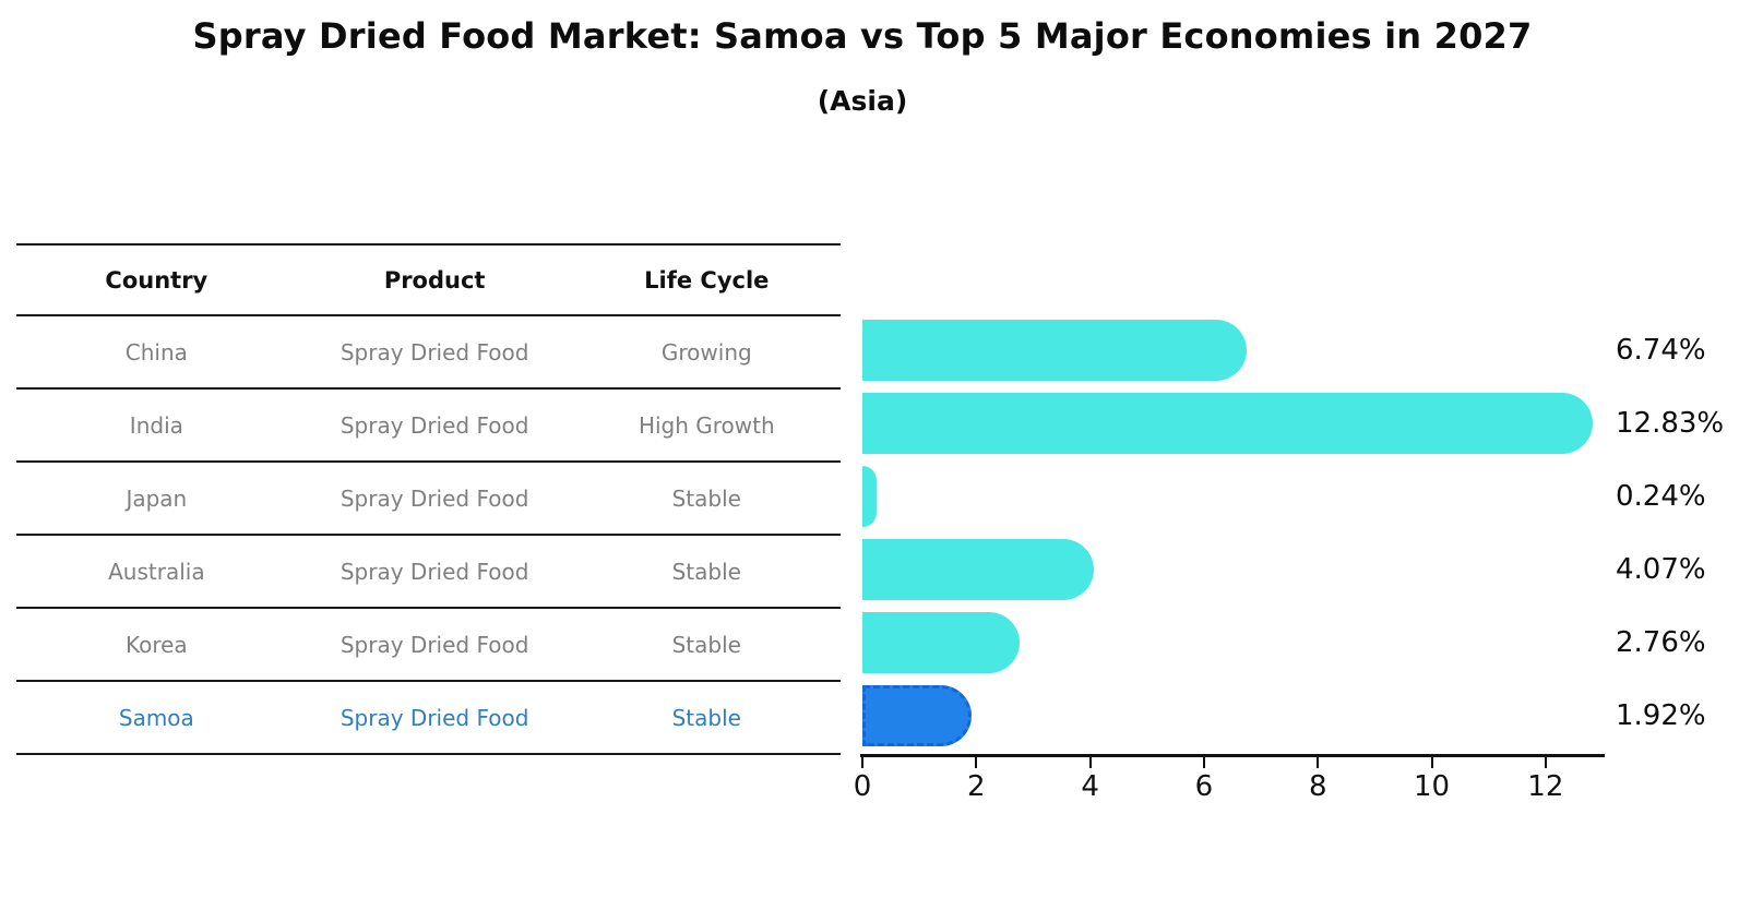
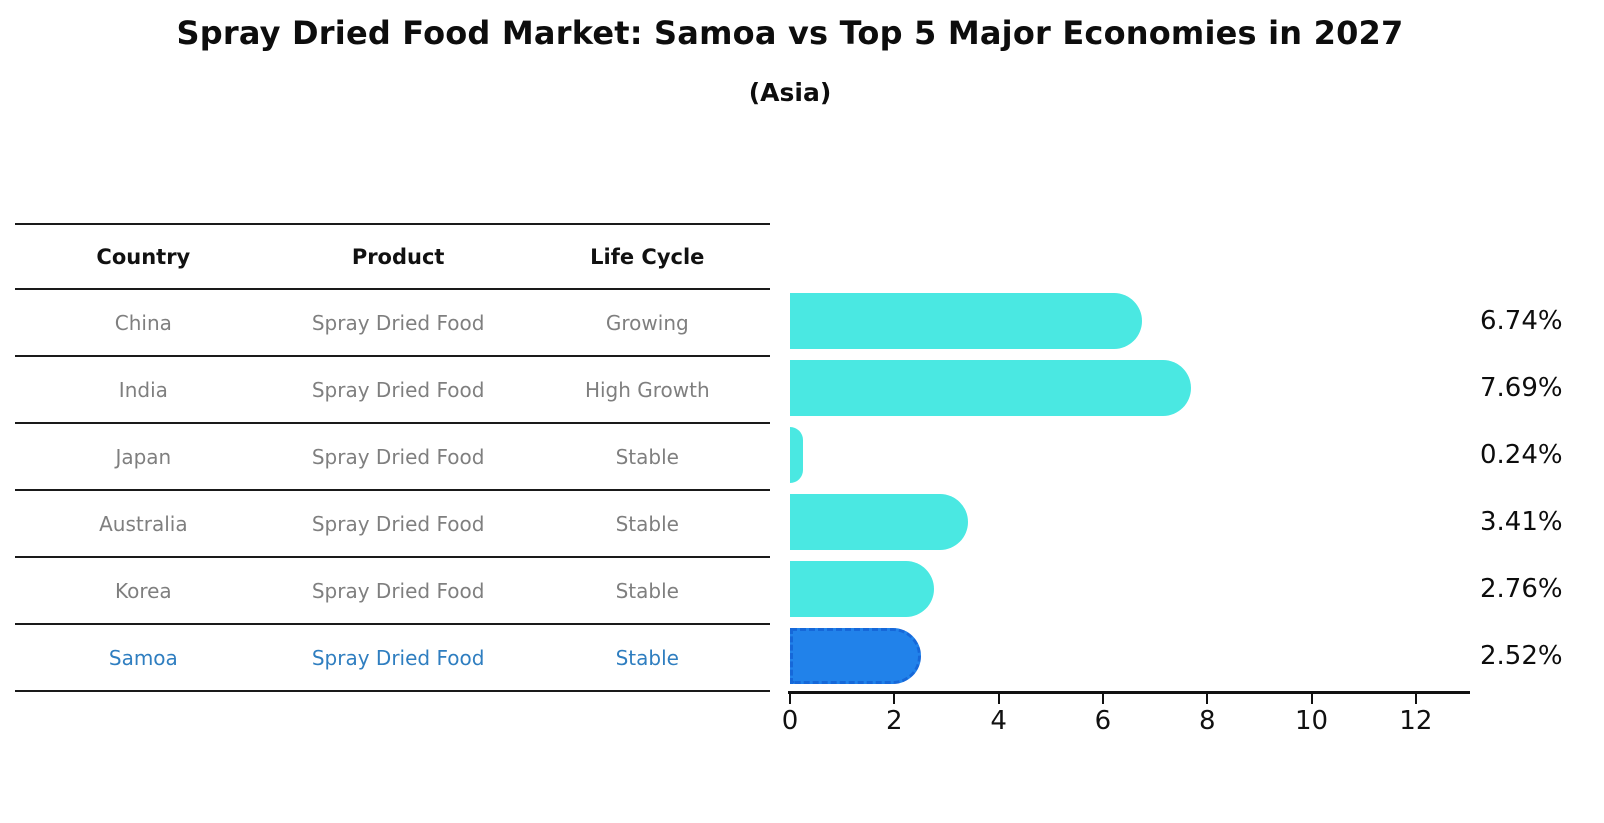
India: 12.83% -> 7.69%
Australia: 4.07% -> 3.41%
Samoa: 1.92% -> 2.52%
